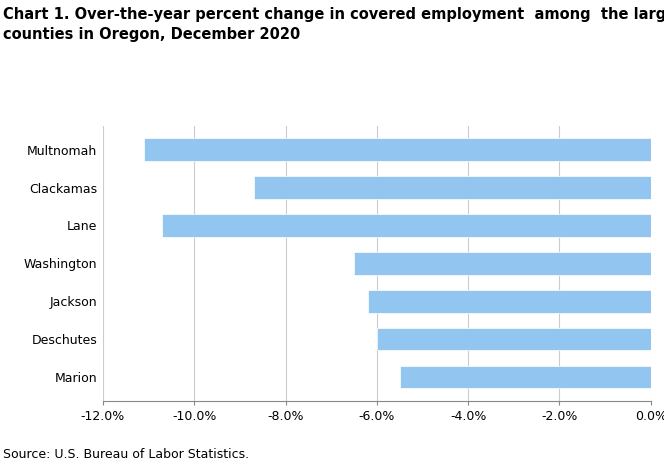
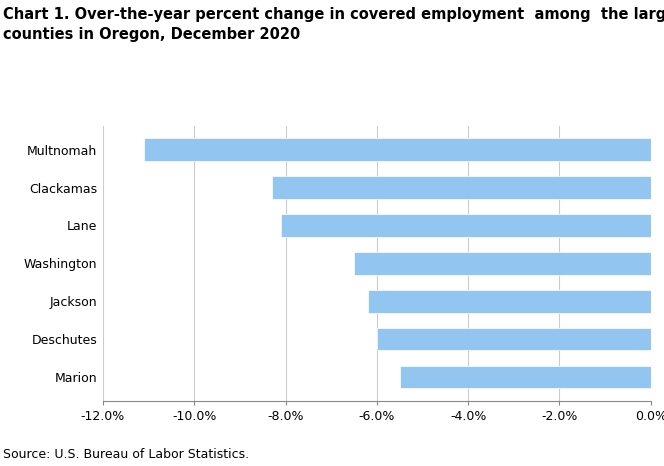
Clackamas: -8.7% -> -8.3%
Lane: -10.7% -> -8.1%
